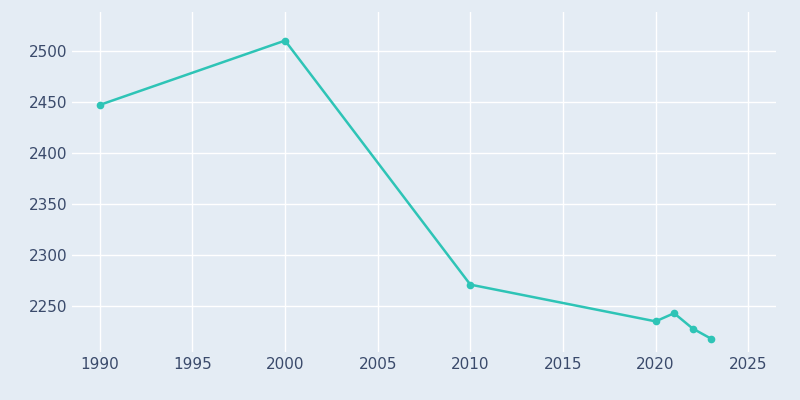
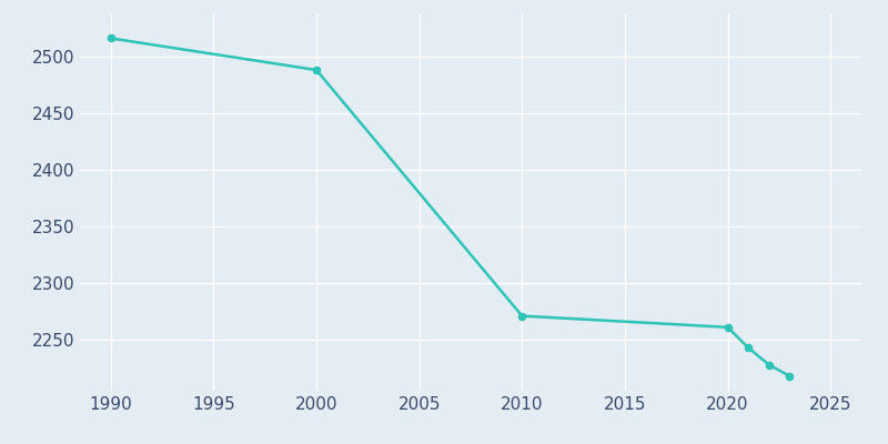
1990: 2447 -> 2516
2000: 2510 -> 2488
2020: 2235 -> 2261
